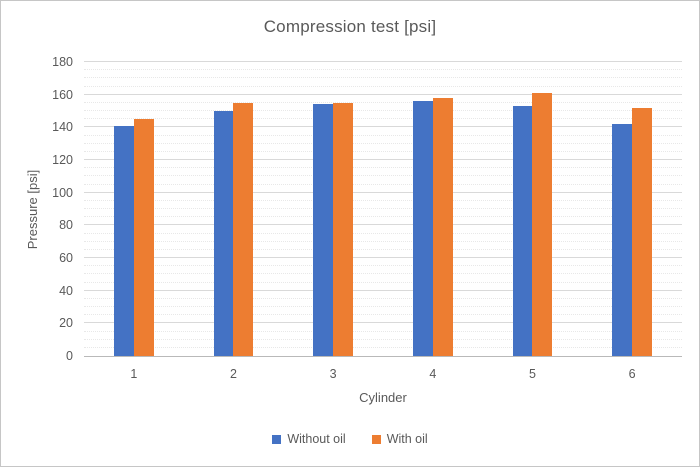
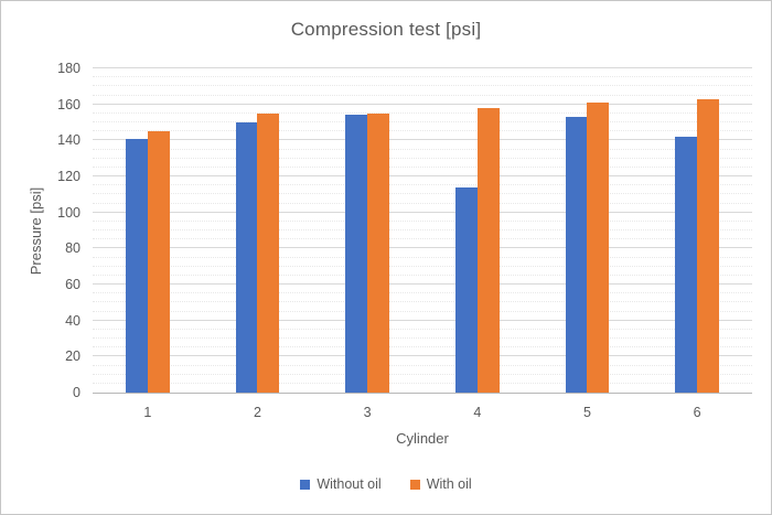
Without oil/4: 156 -> 114
With oil/6: 152 -> 163
